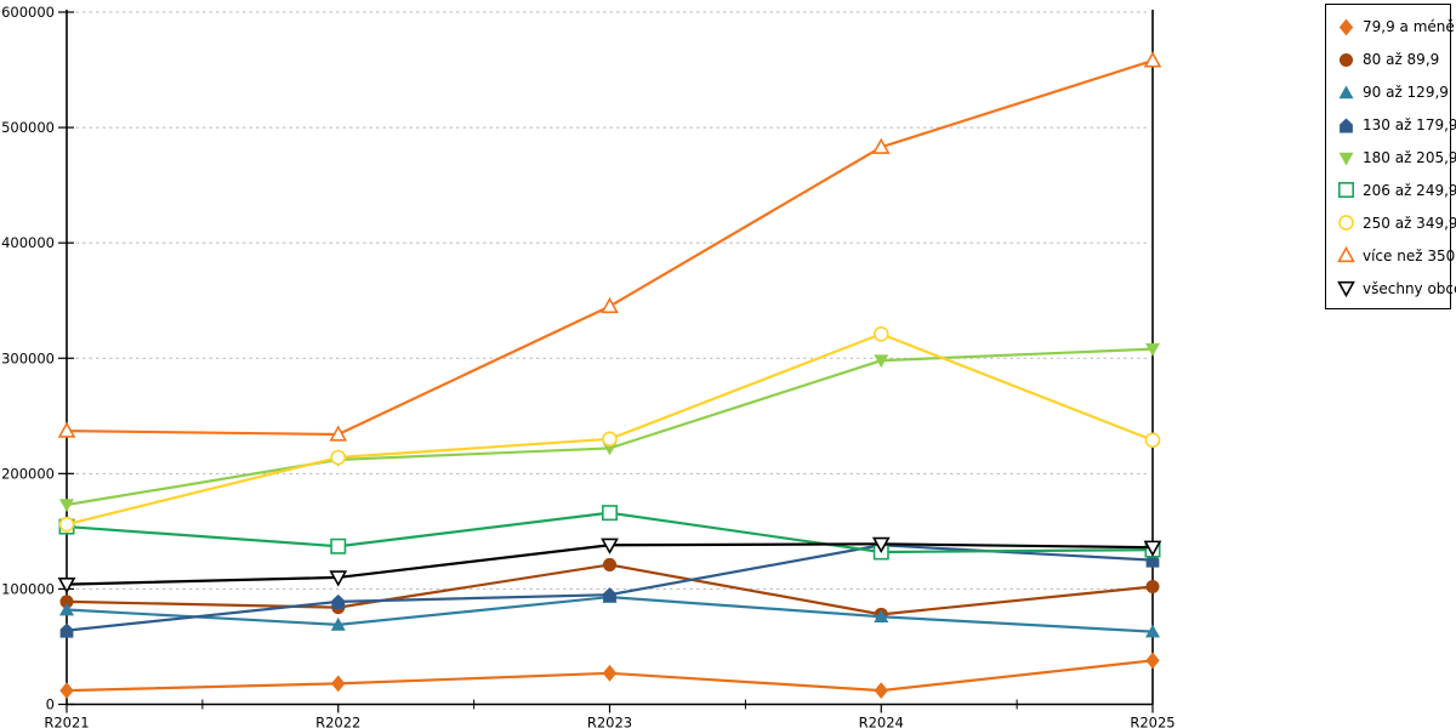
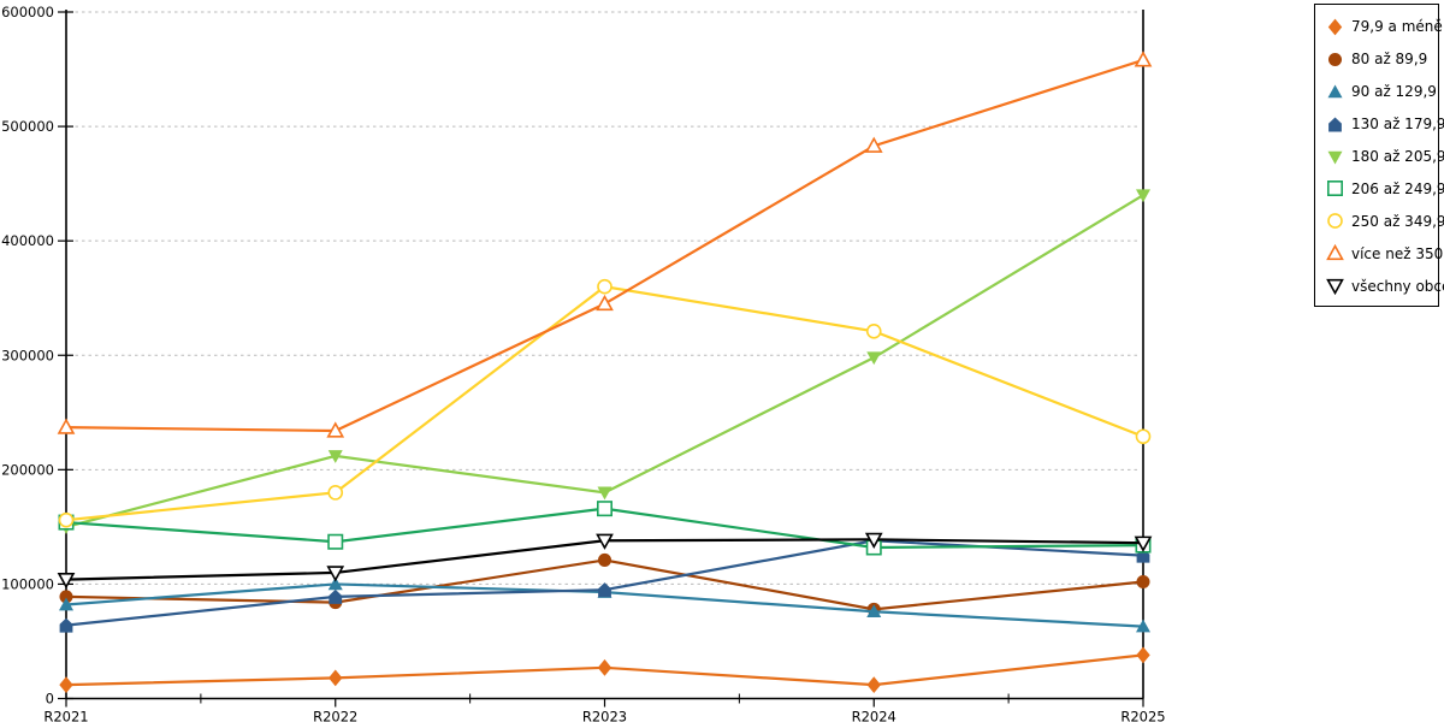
180 až 205,9/R2021: 170000 -> 150000
90 až 129,9/R2022: 70000 -> 100000
250 až 349,9/R2022: 210000 -> 180000
180 až 205,9/R2023: 220000 -> 180000
250 až 349,9/R2023: 230000 -> 360000
180 až 205,9/R2025: 310000 -> 440000
